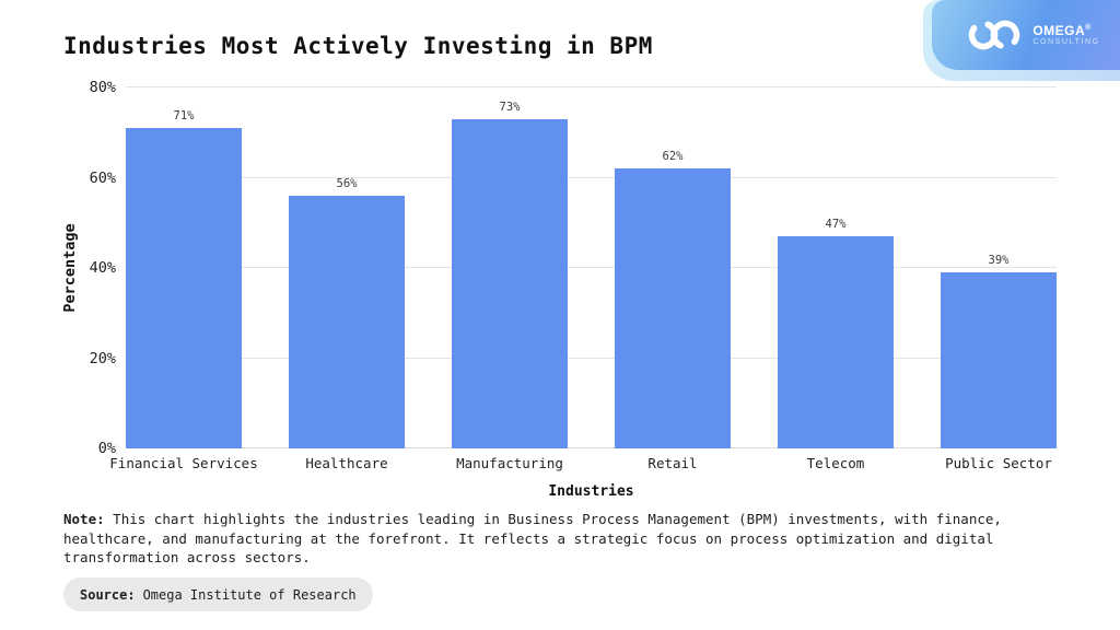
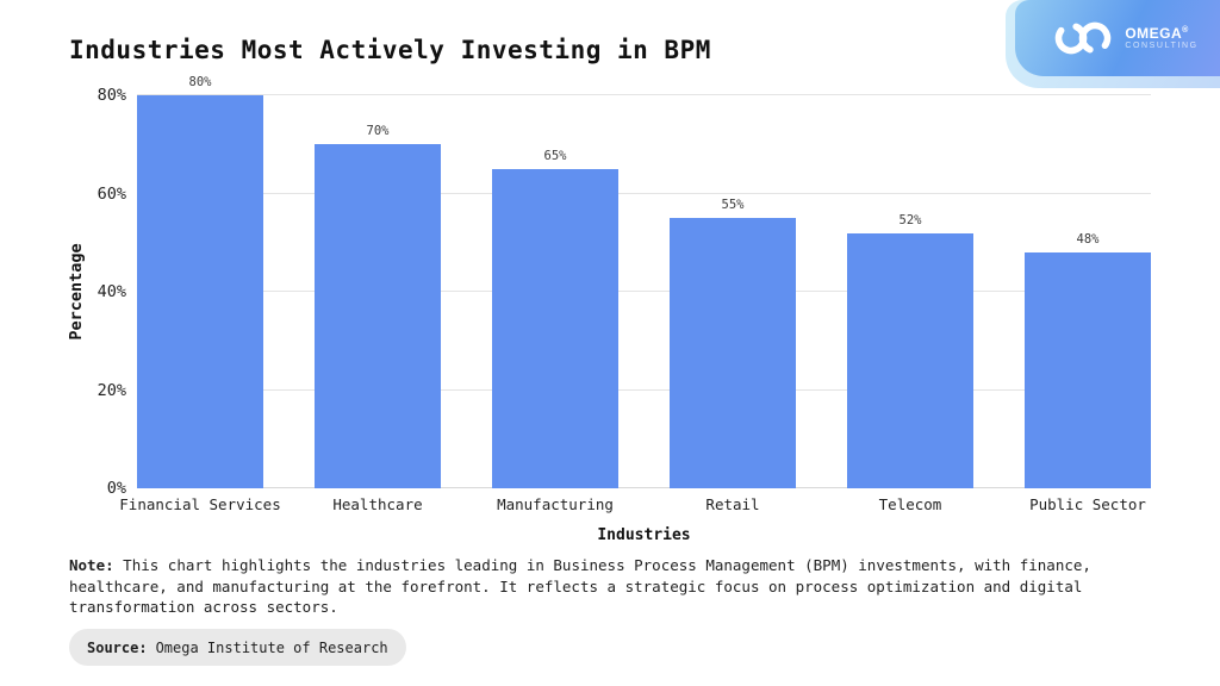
Financial Services: 71% -> 80%
Healthcare: 56% -> 70%
Manufacturing: 73% -> 65%
Retail: 62% -> 55%
Telecom: 47% -> 52%
Public Sector: 39% -> 48%
